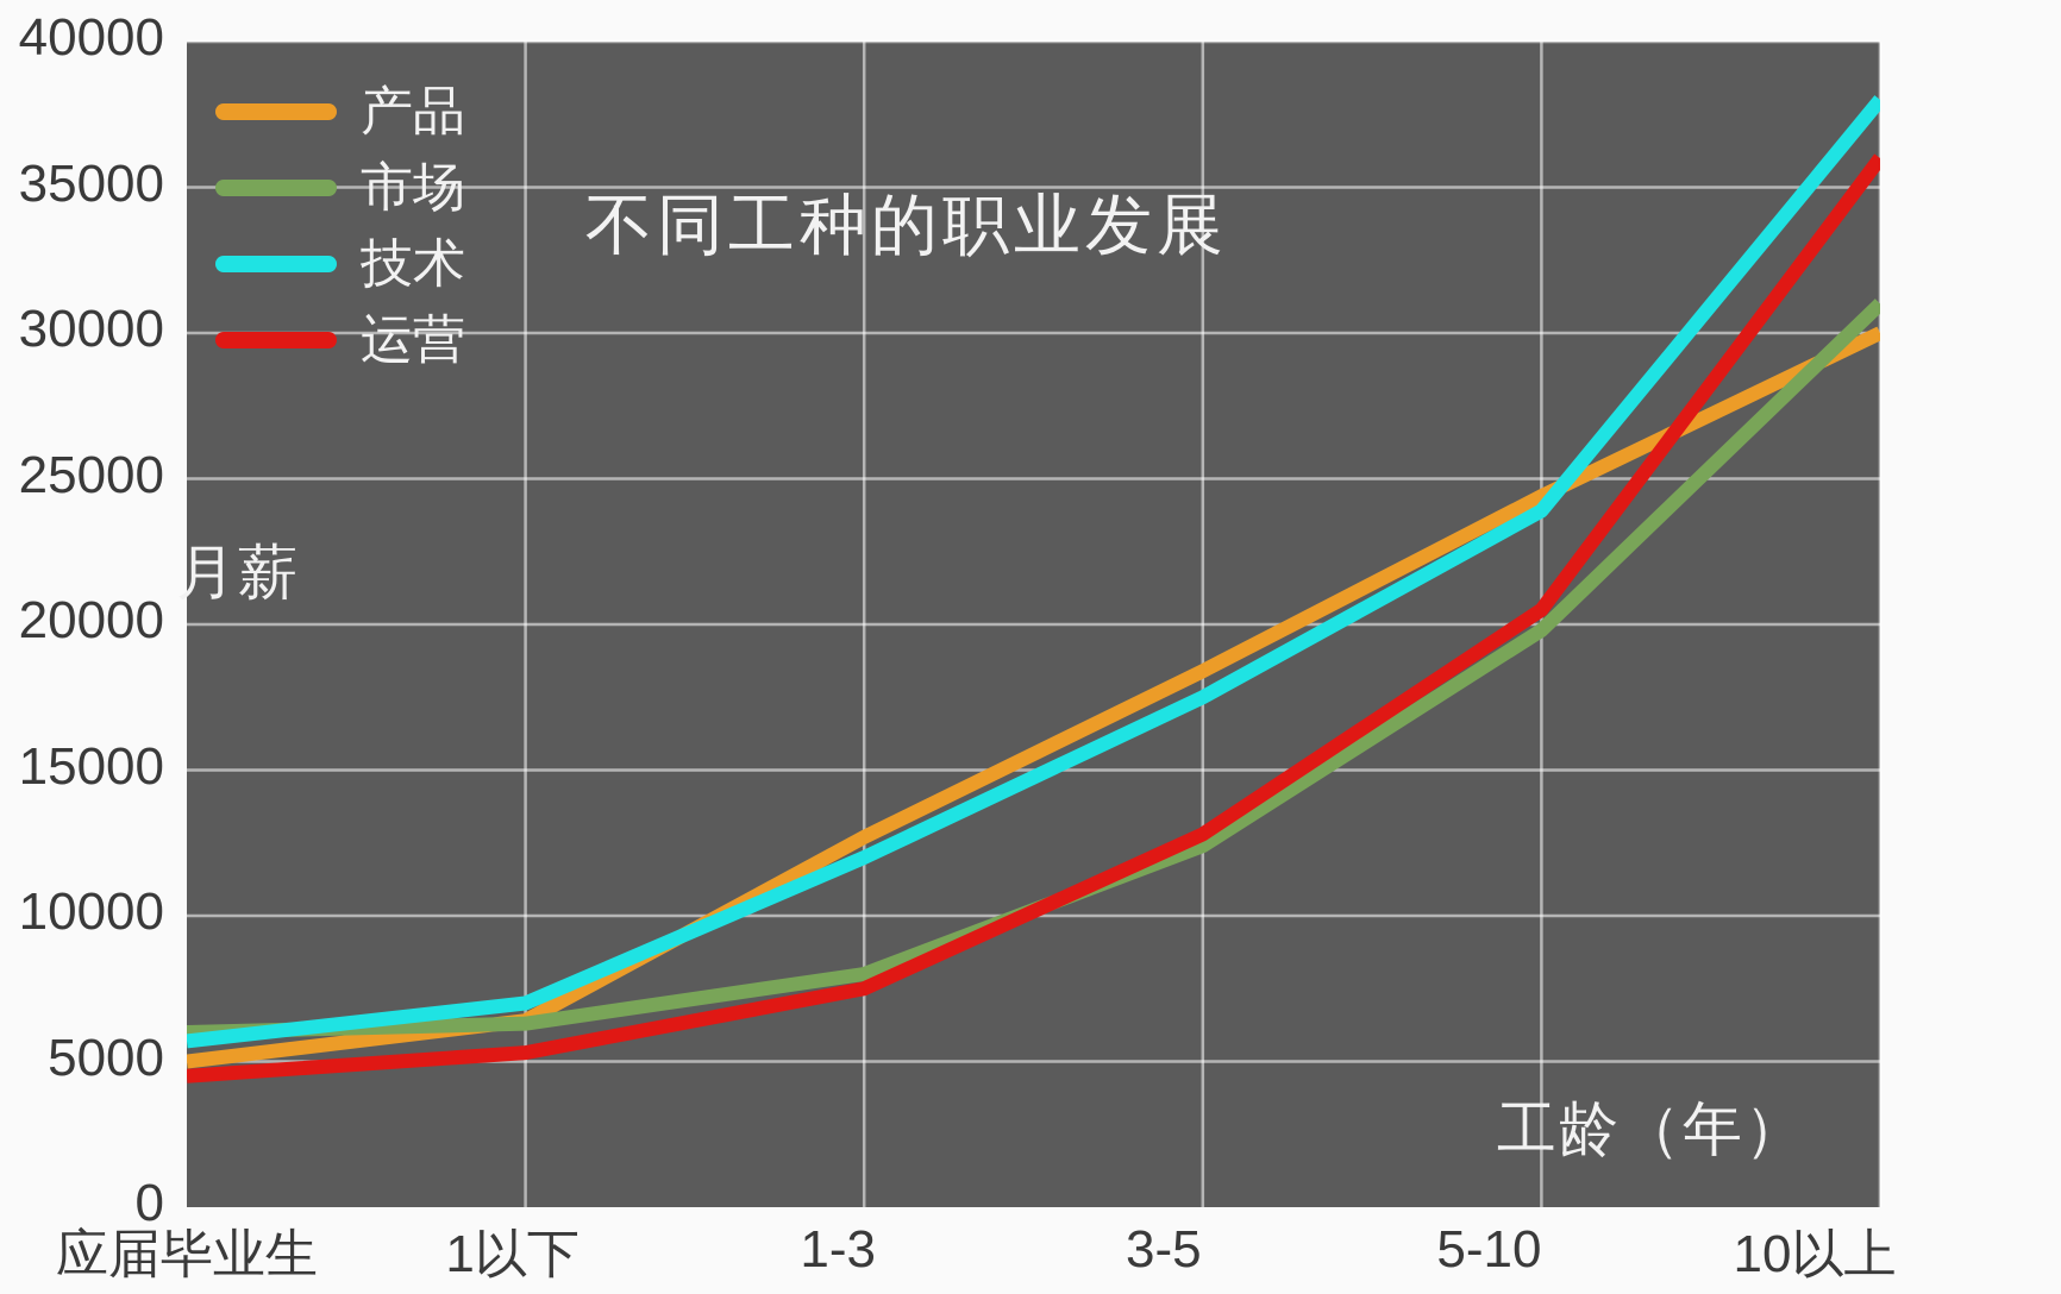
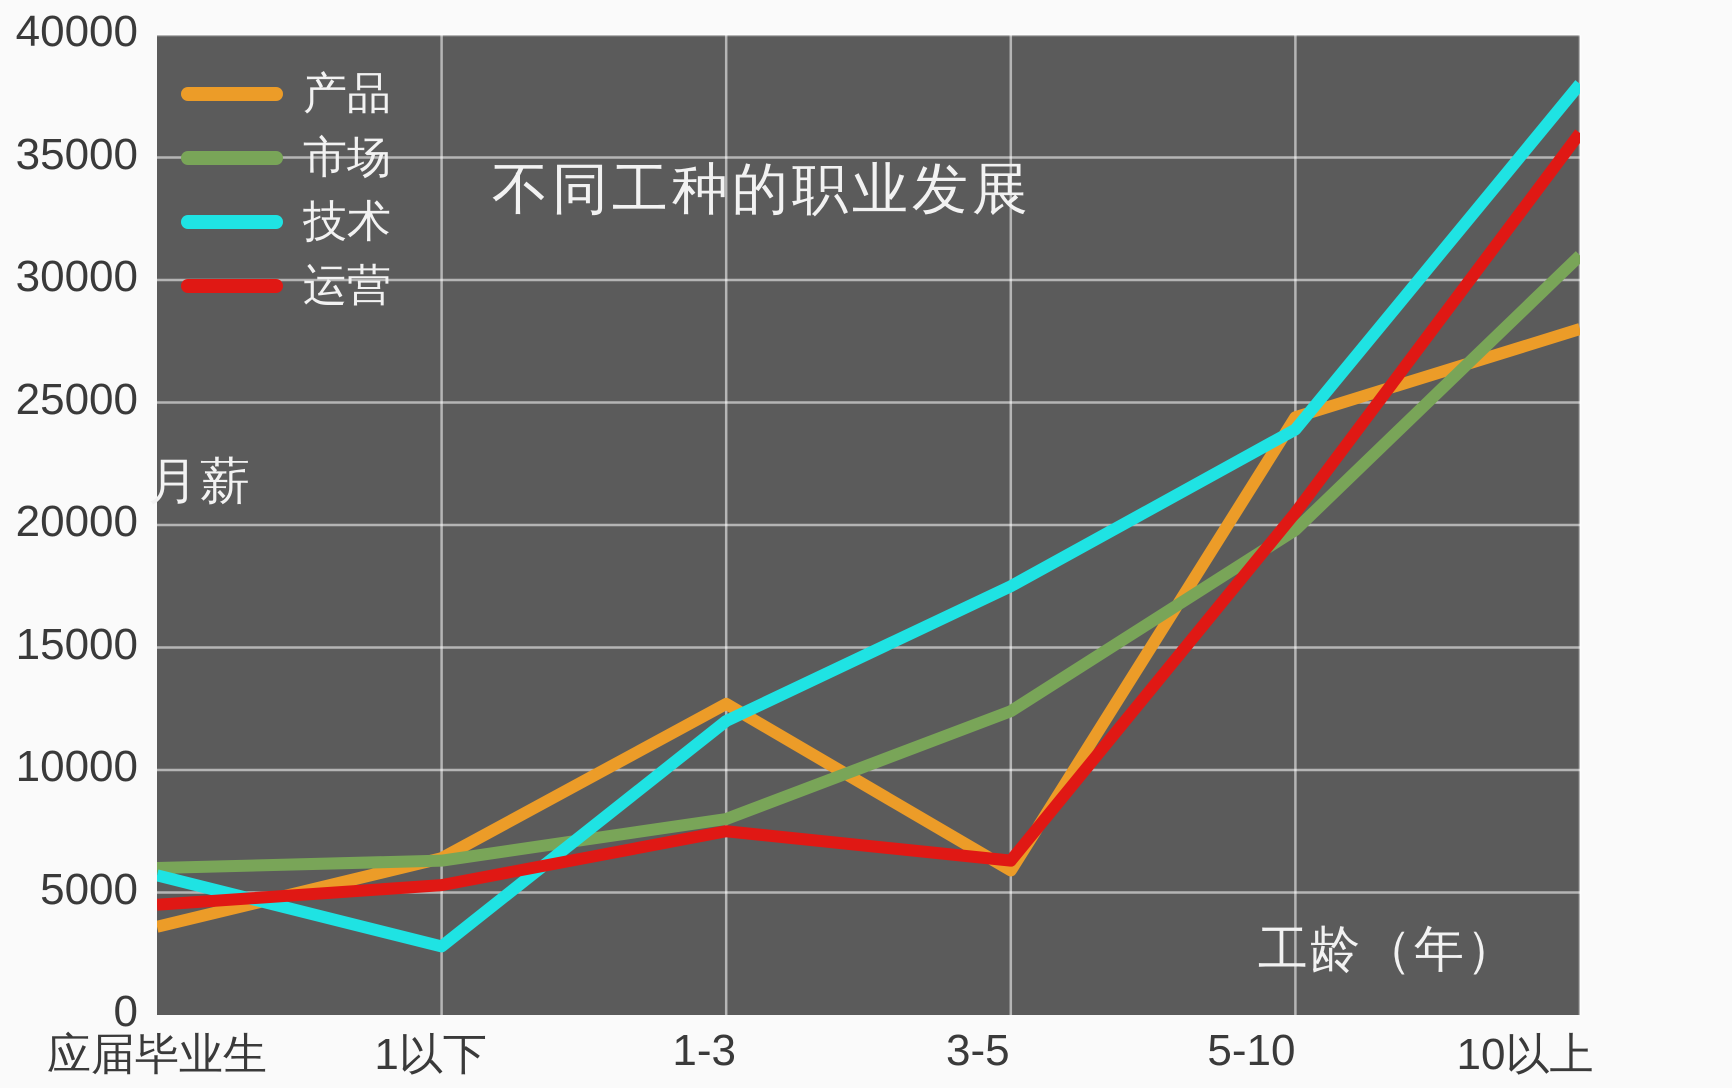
产品/应届毕业生: 5000 -> 3600
技术/1以下: 7000 -> 2800
产品/3-5: 18400 -> 5900
运营/3-5: 12800 -> 6300
产品/10以上: 30000 -> 28000
